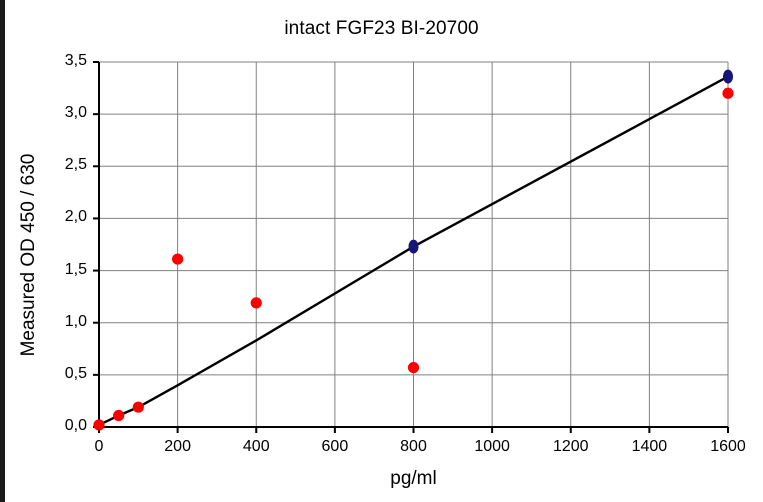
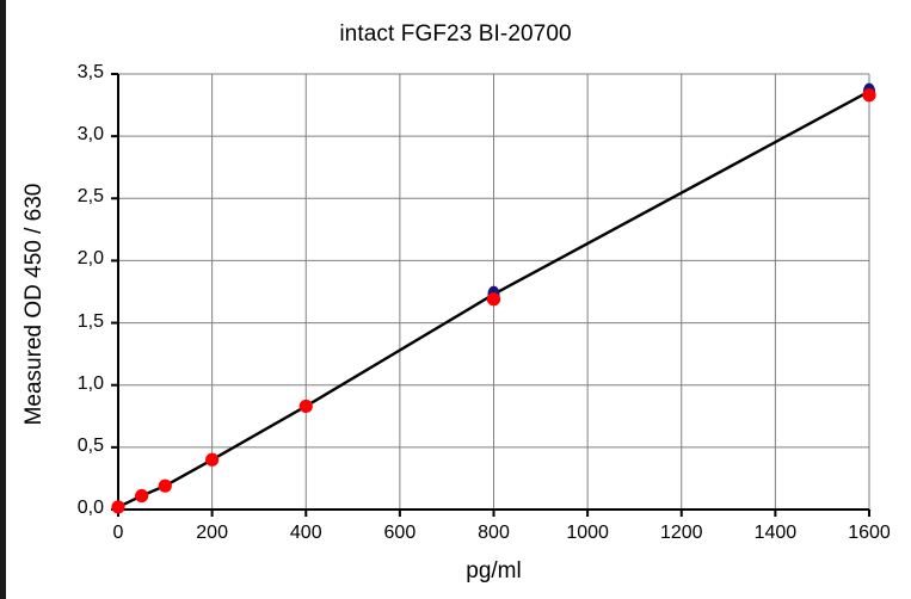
Measured OD 450 / 630/200: 1,61 -> 0,40
Measured OD 450 / 630/400: 1,19 -> 0,83
Measured OD 450 / 630/800: 0,57 -> 1,69
Measured OD 450 / 630/1600: 3,20 -> 3,33
